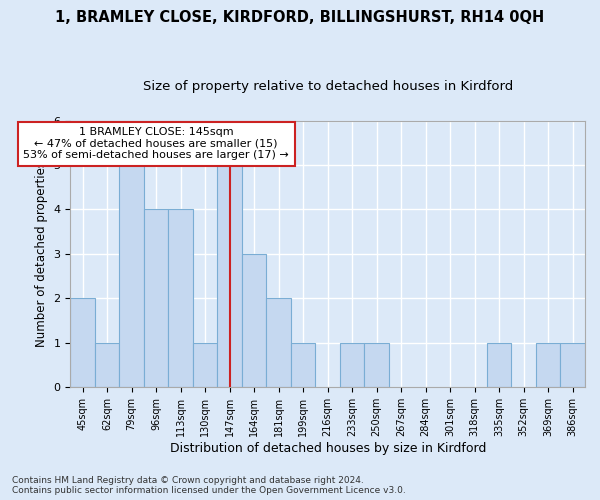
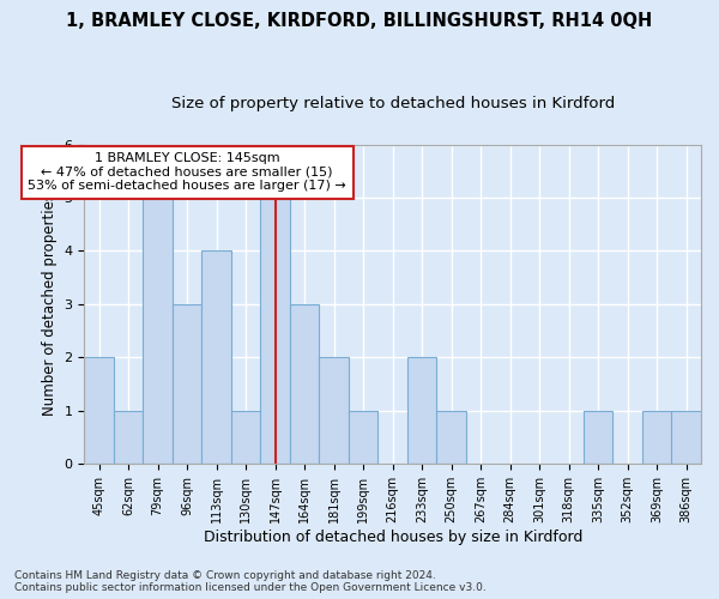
96sqm: 4 -> 3
233sqm: 1 -> 2
